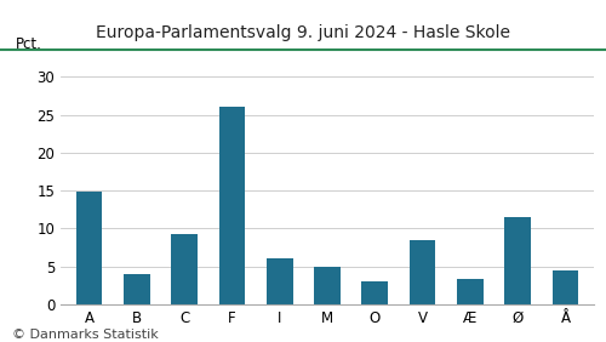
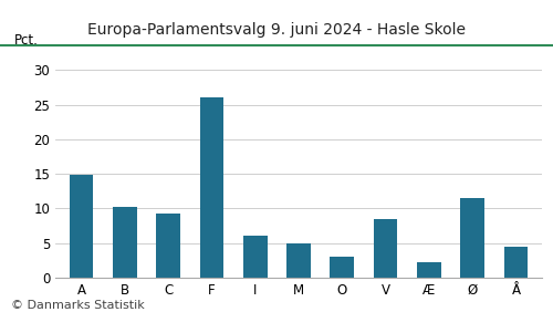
B: 4.0 -> 10.2
Æ: 3.4 -> 2.3
